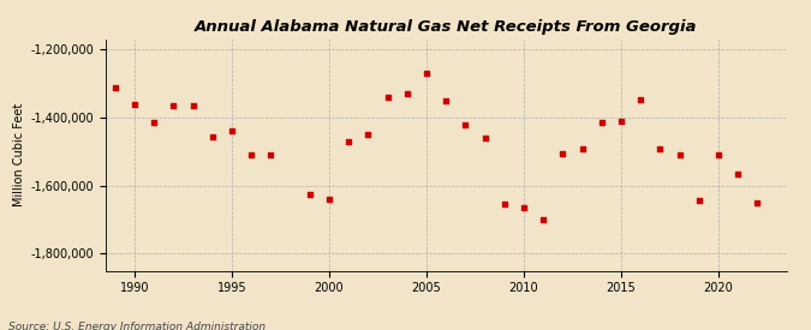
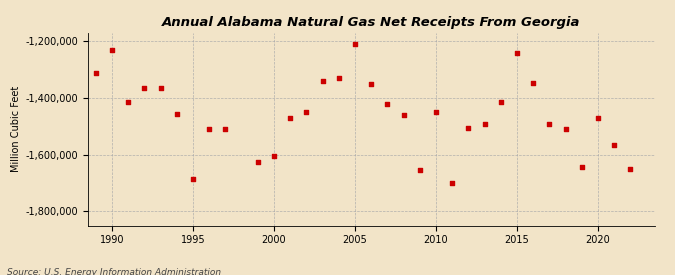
1990: -1,360,000 -> -1,230,000
1995: -1,440,000 -> -1,685,000
2000: -1,640,000 -> -1,605,000
2005: -1,270,000 -> -1,210,000
2010: -1,665,000 -> -1,450,000
2015: -1,410,000 -> -1,240,000
2020: -1,510,000 -> -1,470,000
